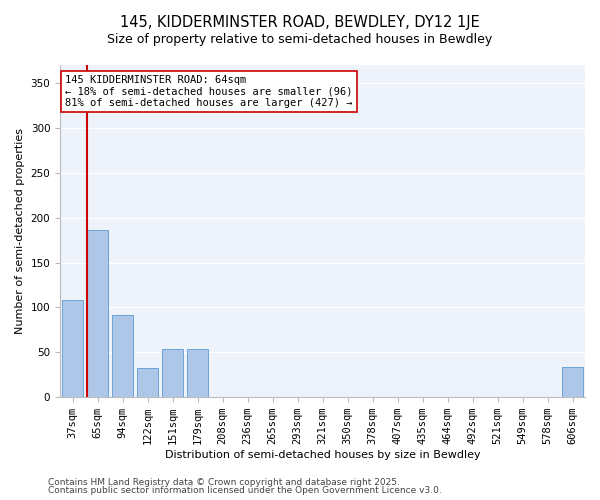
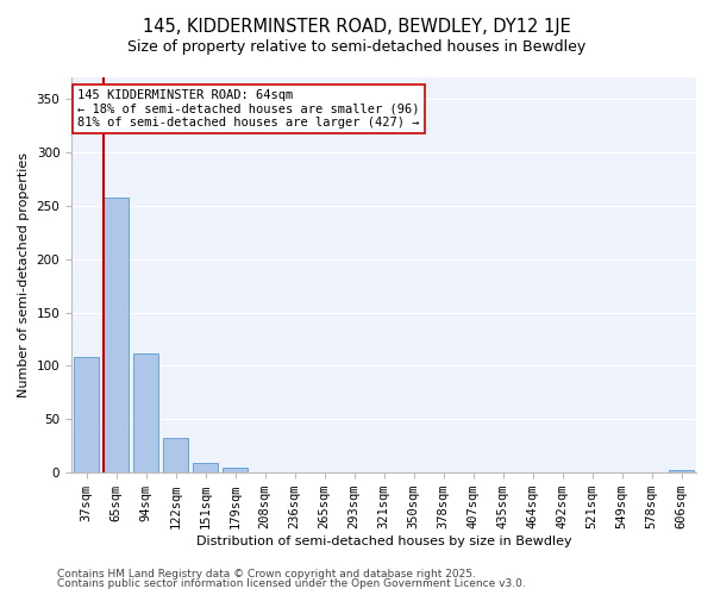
65sqm: 186 -> 257
94sqm: 92 -> 112
151sqm: 54 -> 9
179sqm: 54 -> 5
606sqm: 34 -> 3
